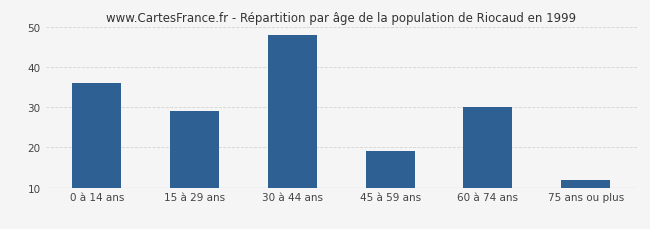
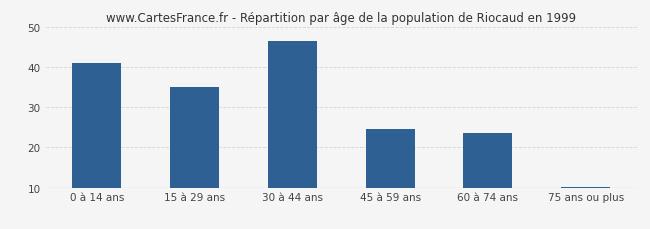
0 à 14 ans: 36.0 -> 41.0
15 à 29 ans: 29.0 -> 35.0
30 à 44 ans: 48.0 -> 46.5
45 à 59 ans: 19.0 -> 24.5
60 à 74 ans: 30.0 -> 23.5
75 ans ou plus: 12.0 -> 10.2
